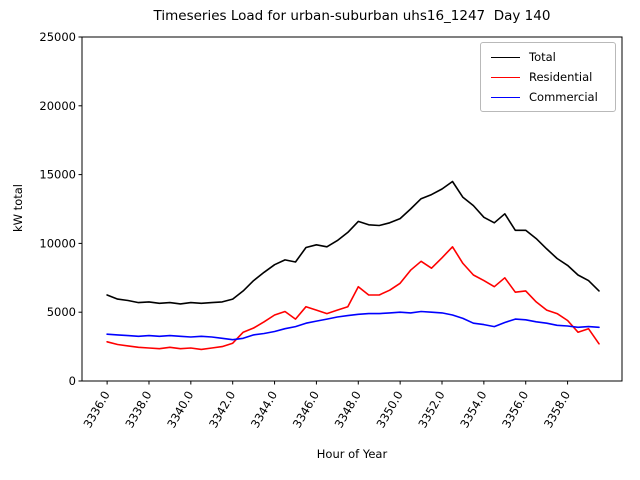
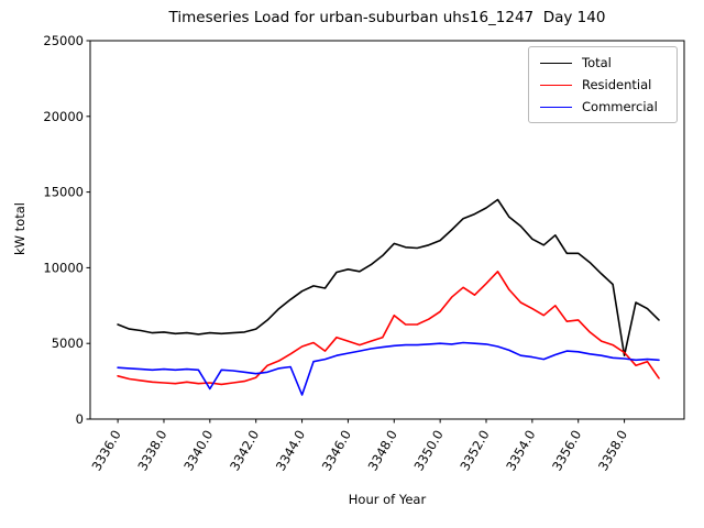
Commercial/3340.0: 3200 -> 2000
Commercial/3344.0: 3600 -> 1600
Total/3358.0: 8400 -> 4200
